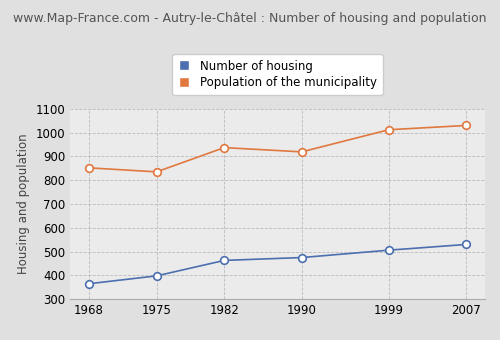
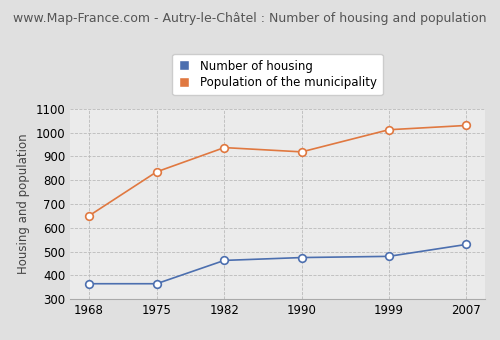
Population of the municipality/1968: 852 -> 650
Number of housing/1975: 398 -> 365
Number of housing/1999: 506 -> 480
